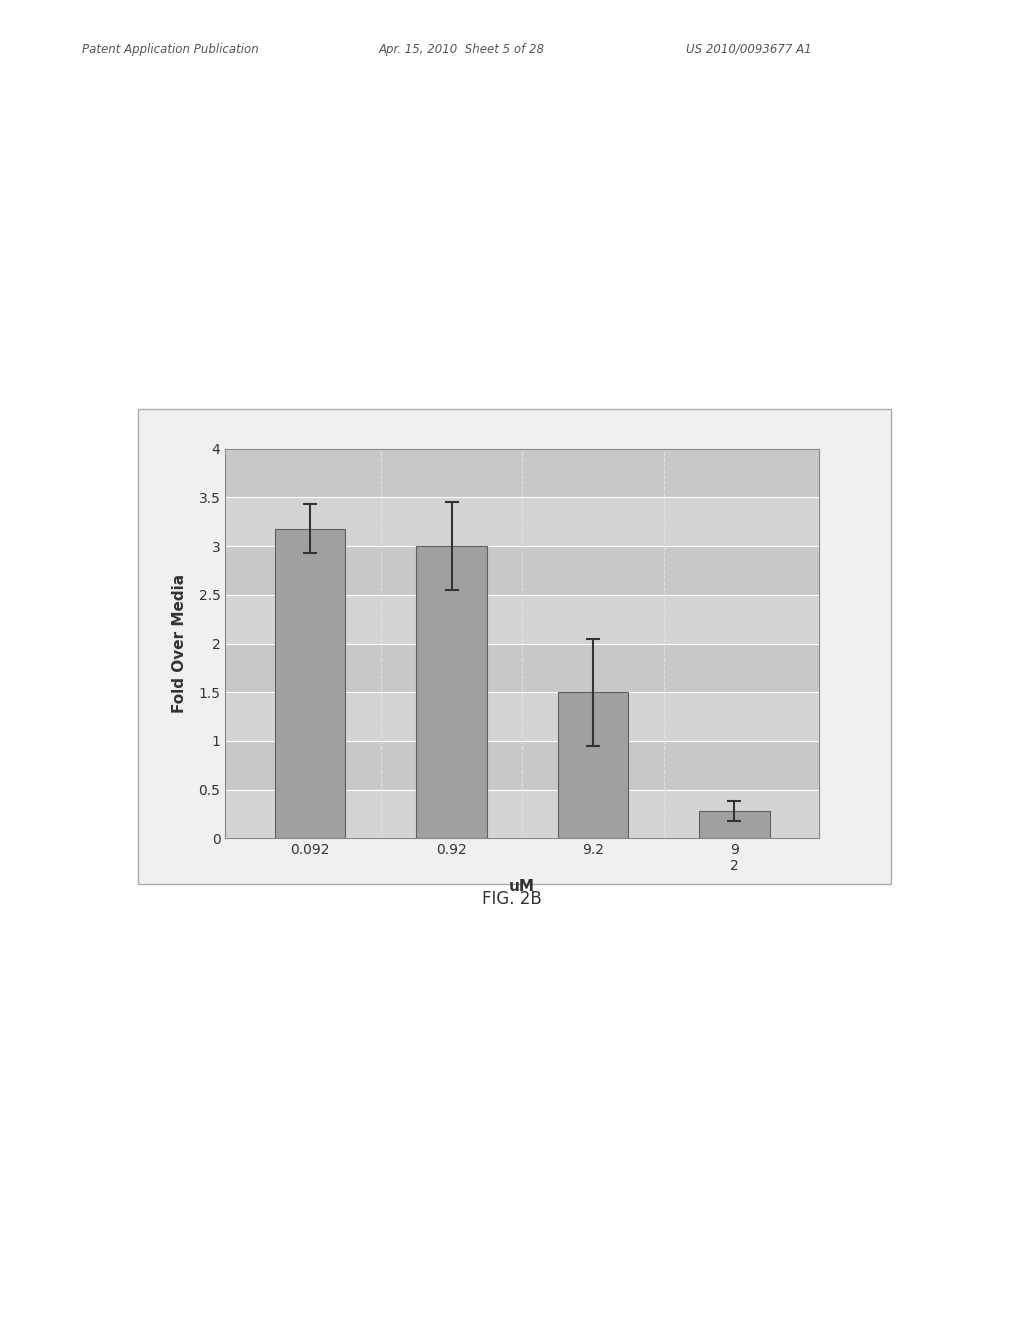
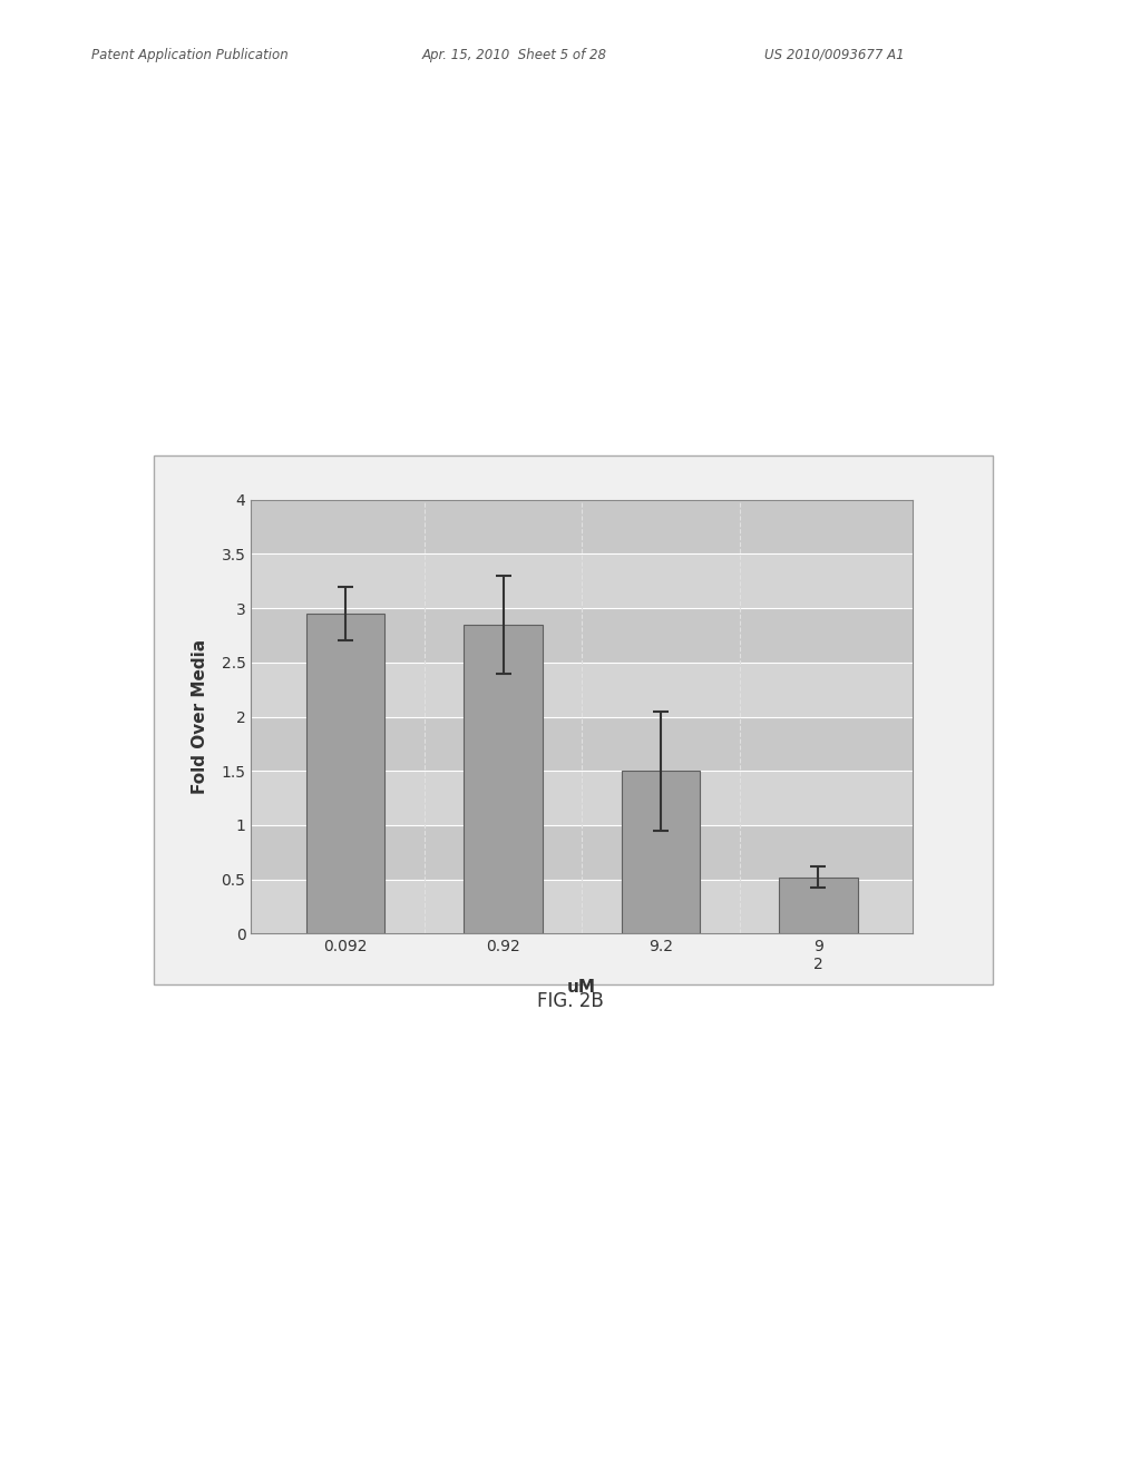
0.092: 3.18 -> 2.95
0.92: 3.00 -> 2.85
9 2: 0.28 -> 0.52
